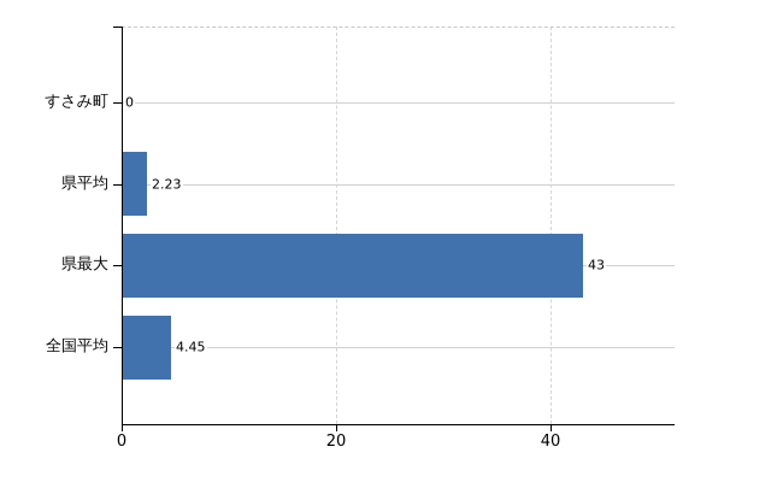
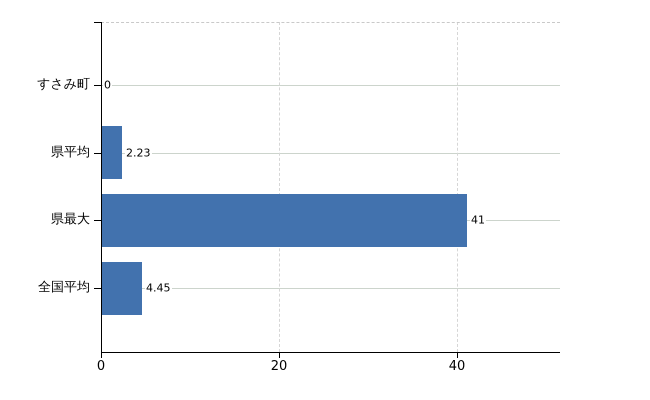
県最大: 43 -> 41
